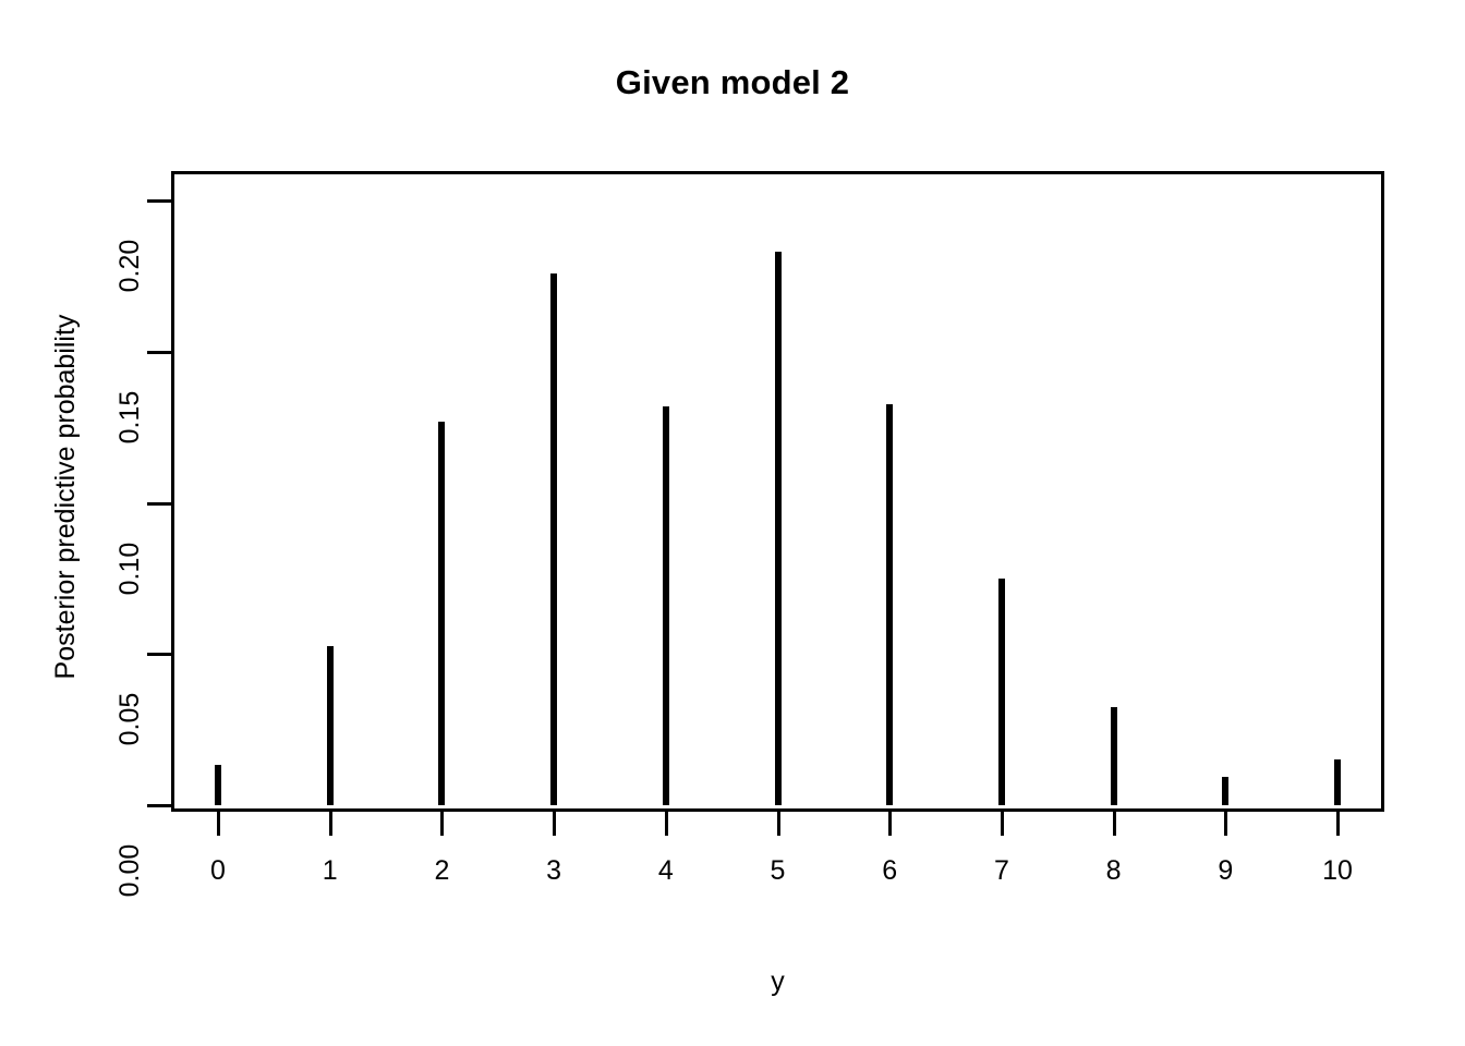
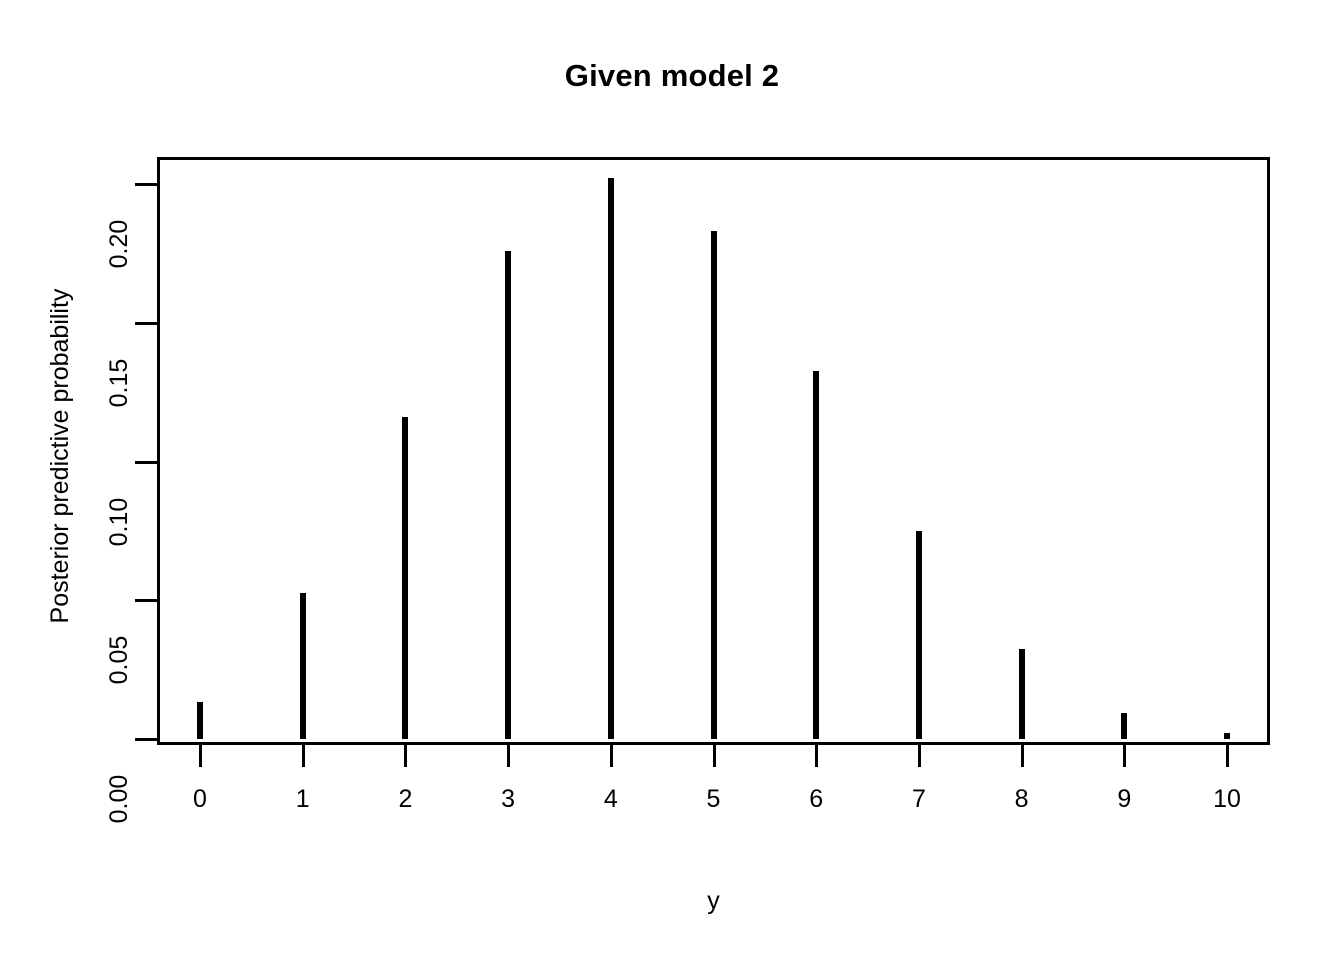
2: 0.127 -> 0.116
4: 0.132 -> 0.202
10: 0.015 -> 0.002
